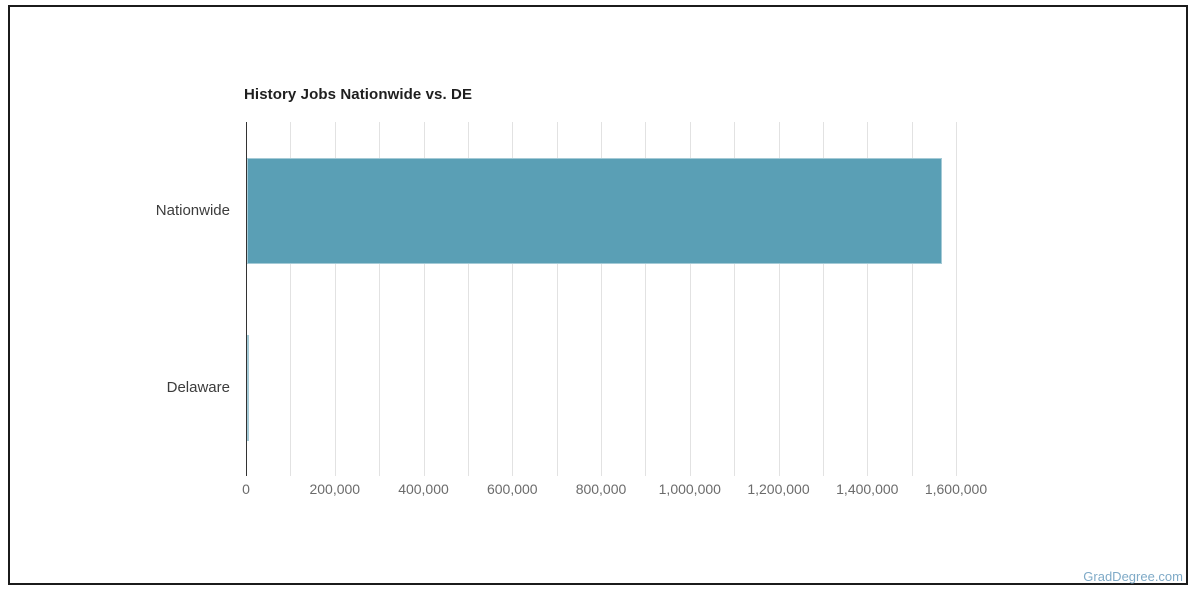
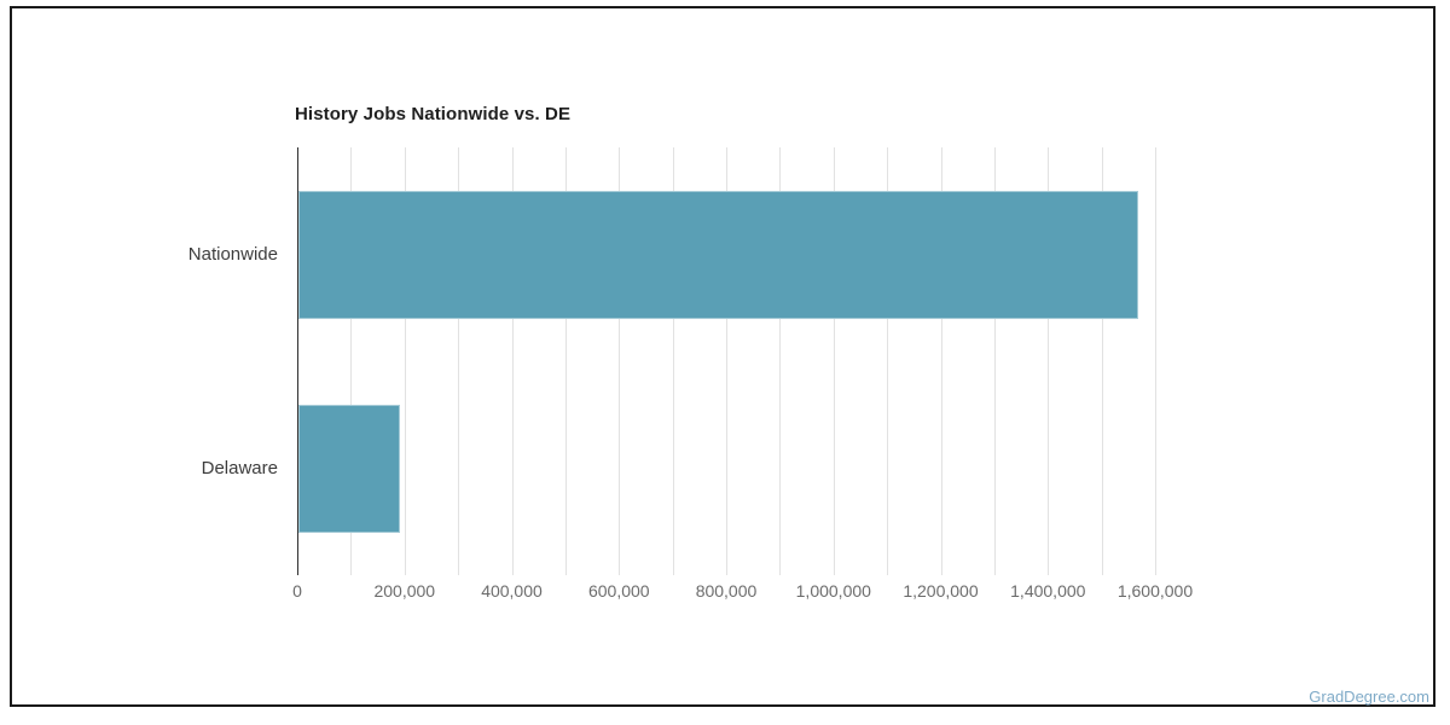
Delaware: 10000 -> 190000
